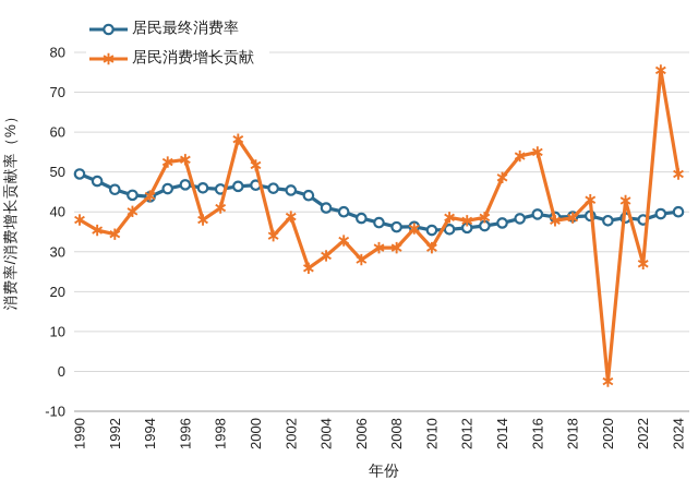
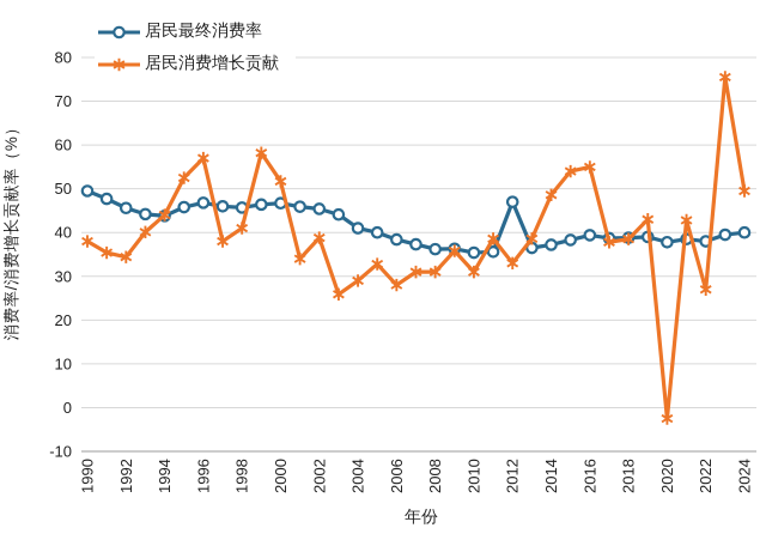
居民消费增长贡献/1996: 53 -> 57
居民最终消费率/2012: 36 -> 47
居民消费增长贡献/2012: 38 -> 33
